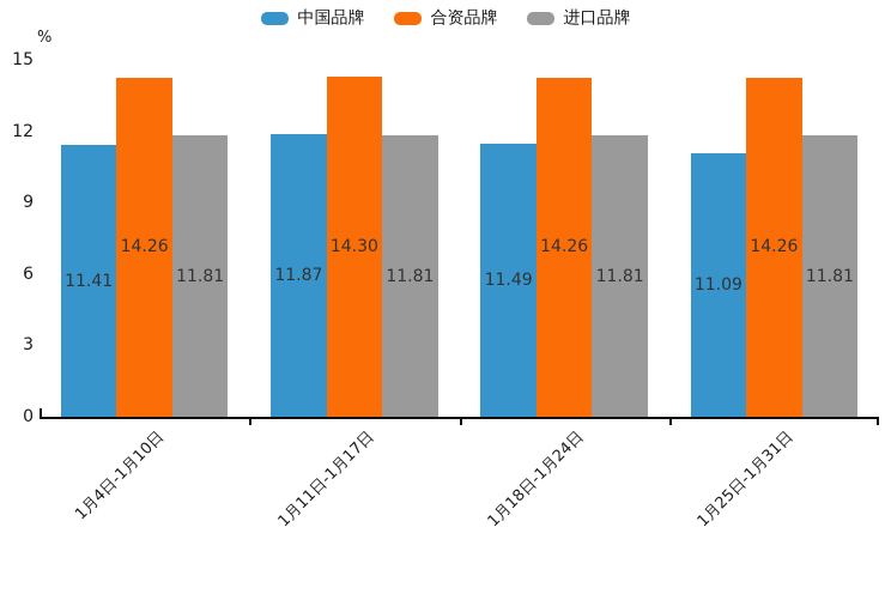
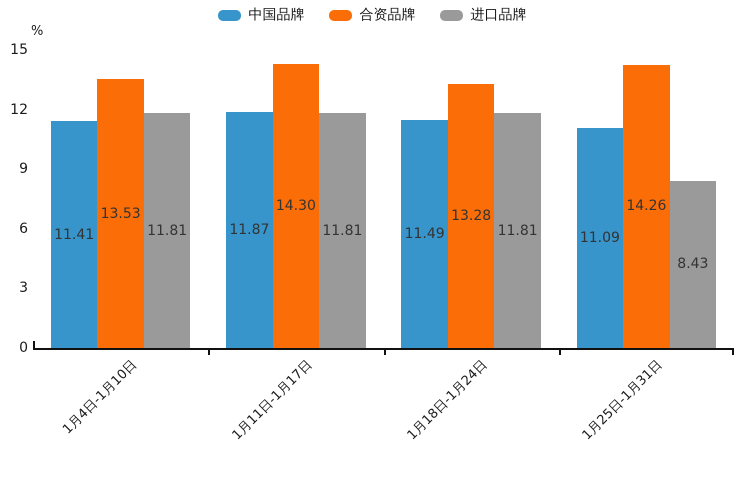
合资品牌/1月4日-1月10日: 14.26 -> 13.53
合资品牌/1月18日-1月24日: 14.26 -> 13.28
进口品牌/1月25日-1月31日: 11.81 -> 8.43
